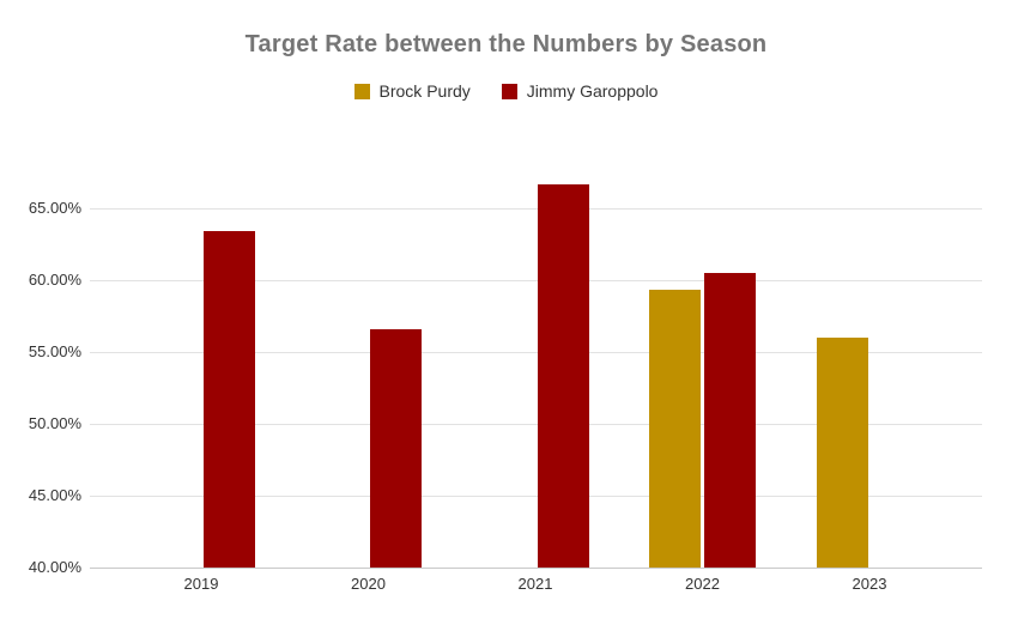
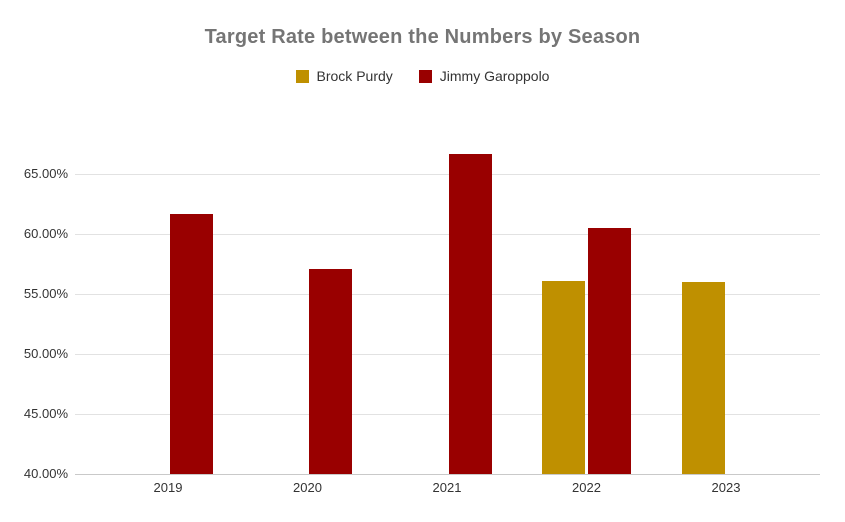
Jimmy Garoppolo/2019: 63.4% -> 61.7%
Jimmy Garoppolo/2020: 56.6% -> 57.1%
Brock Purdy/2022: 59.3% -> 56.1%
